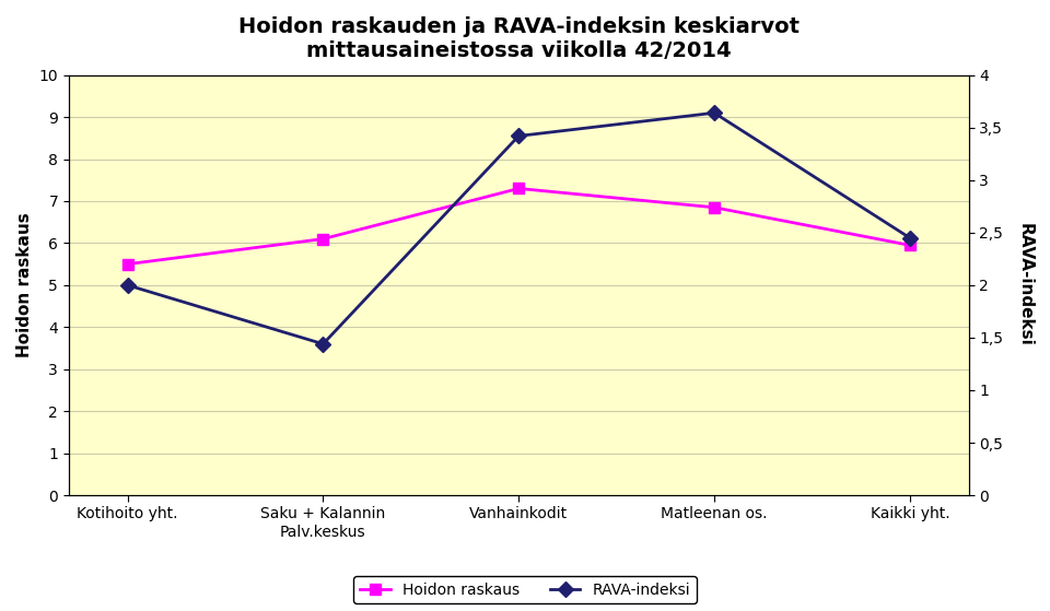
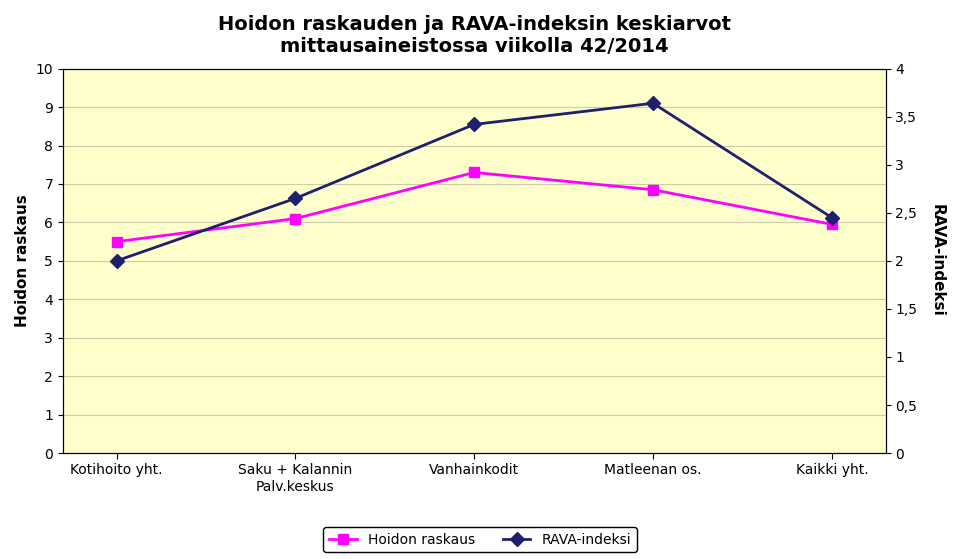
RAVA-indeksi/Saku + Kalannin Palv.keskus: 1,44 -> 2,65
